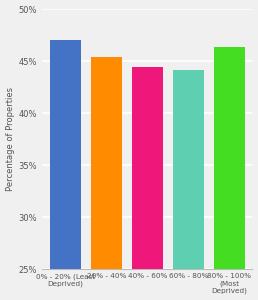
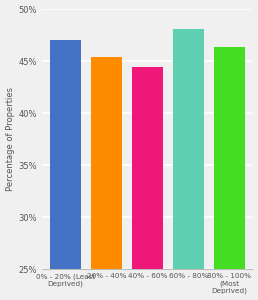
60% - 80%: 44.1% -> 48.1%
